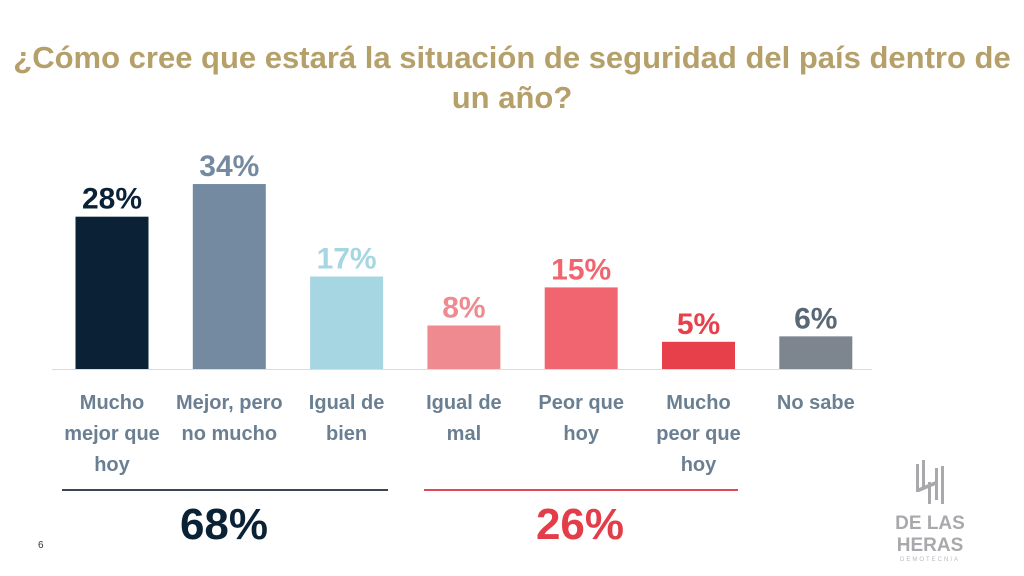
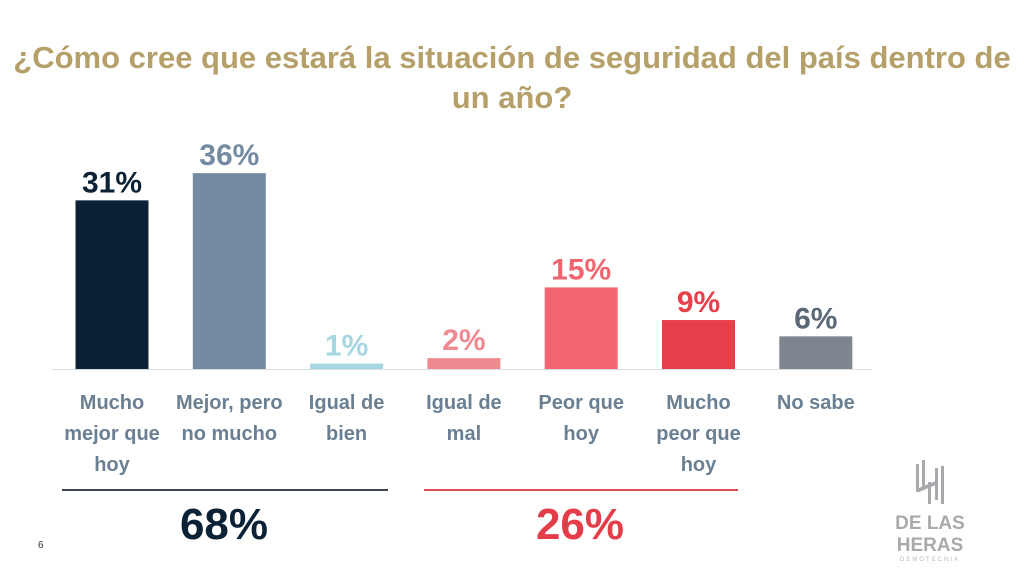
Mucho mejor que hoy: 28% -> 31%
Mejor, pero no mucho: 34% -> 36%
Igual de bien: 17% -> 1%
Igual de mal: 8% -> 2%
Mucho peor que hoy: 5% -> 9%
